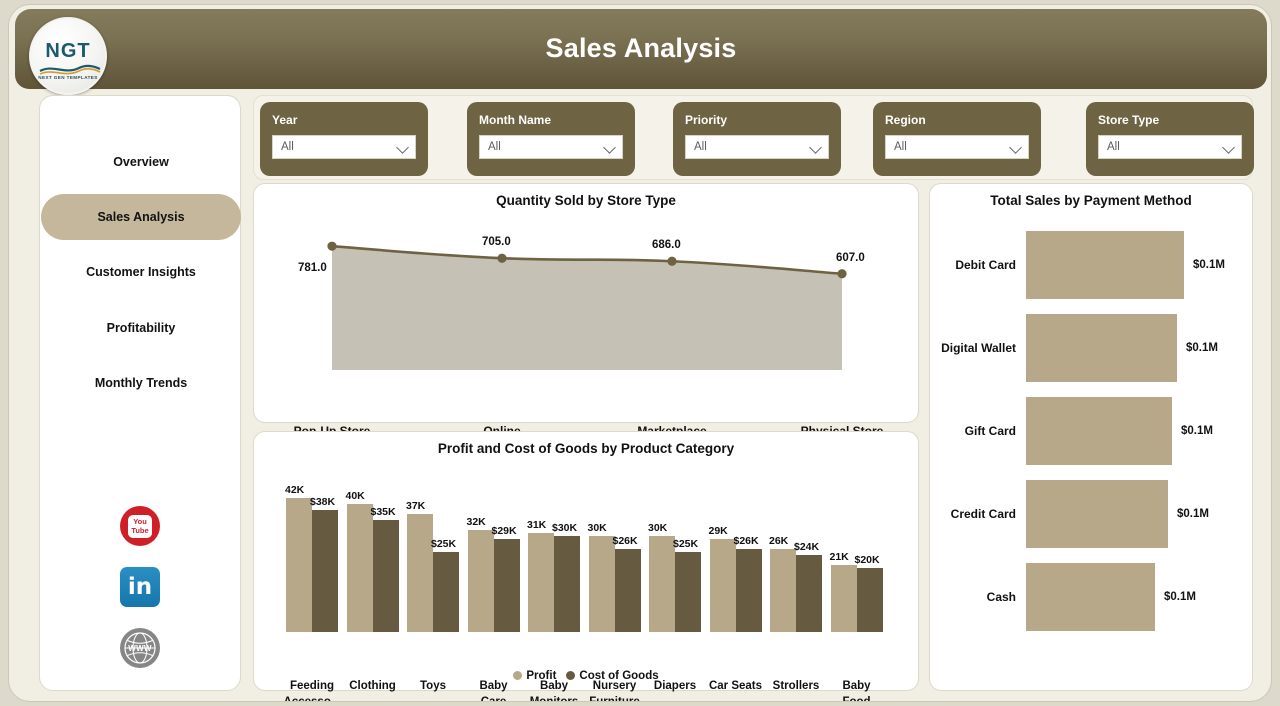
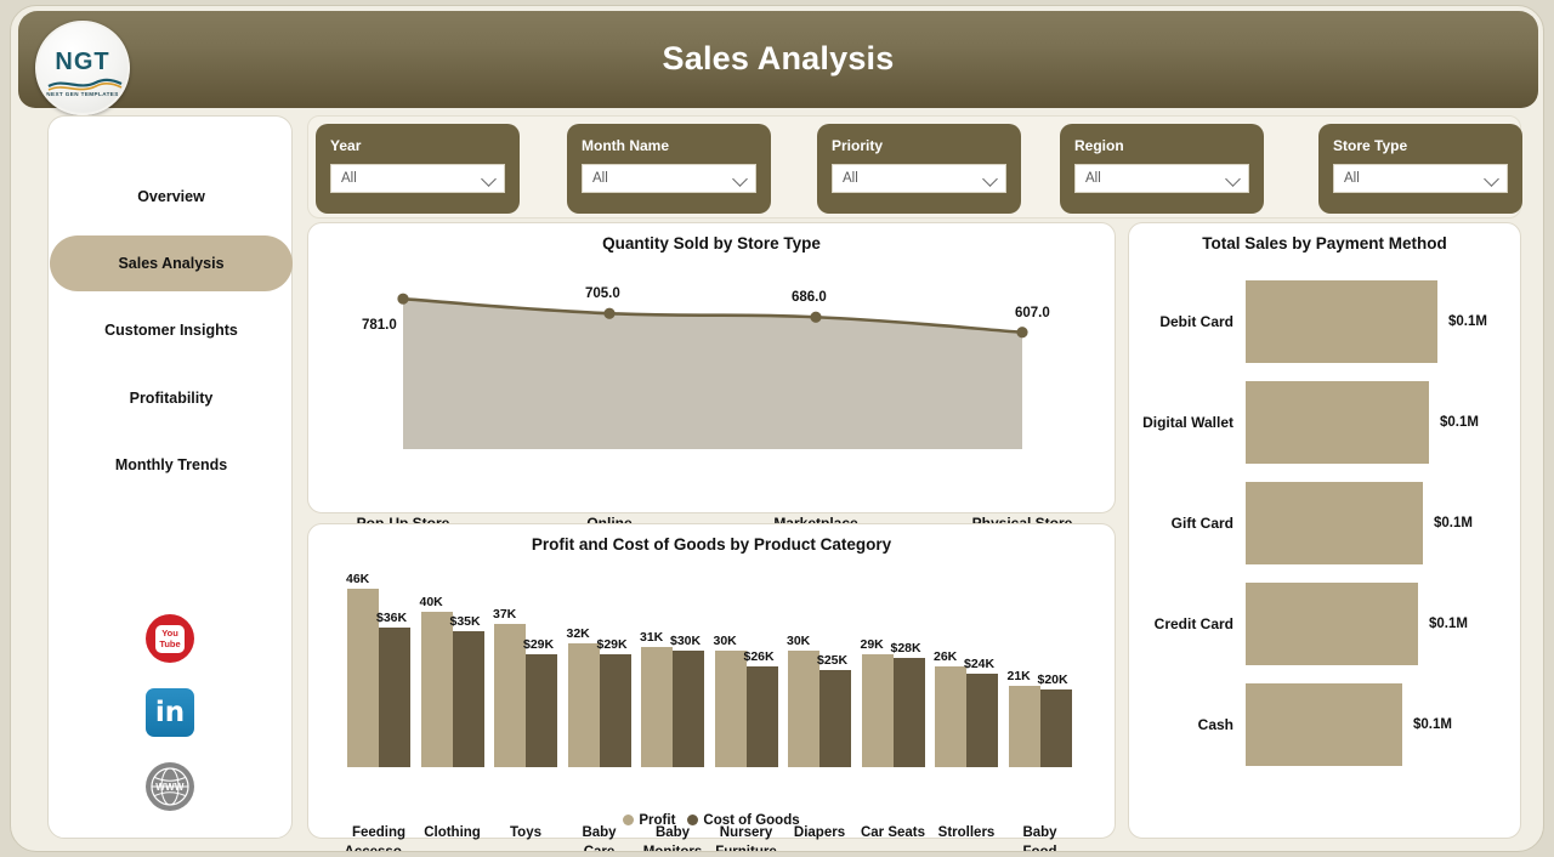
Profit and Cost of Goods by Product Category/Profit/Feeding Accesso...: 42K -> 46K
Profit and Cost of Goods by Product Category/Cost of Goods/Feeding Accesso...: $38K -> $36K
Profit and Cost of Goods by Product Category/Cost of Goods/Toys: $25K -> $29K
Profit and Cost of Goods by Product Category/Cost of Goods/Car Seats: $26K -> $28K
